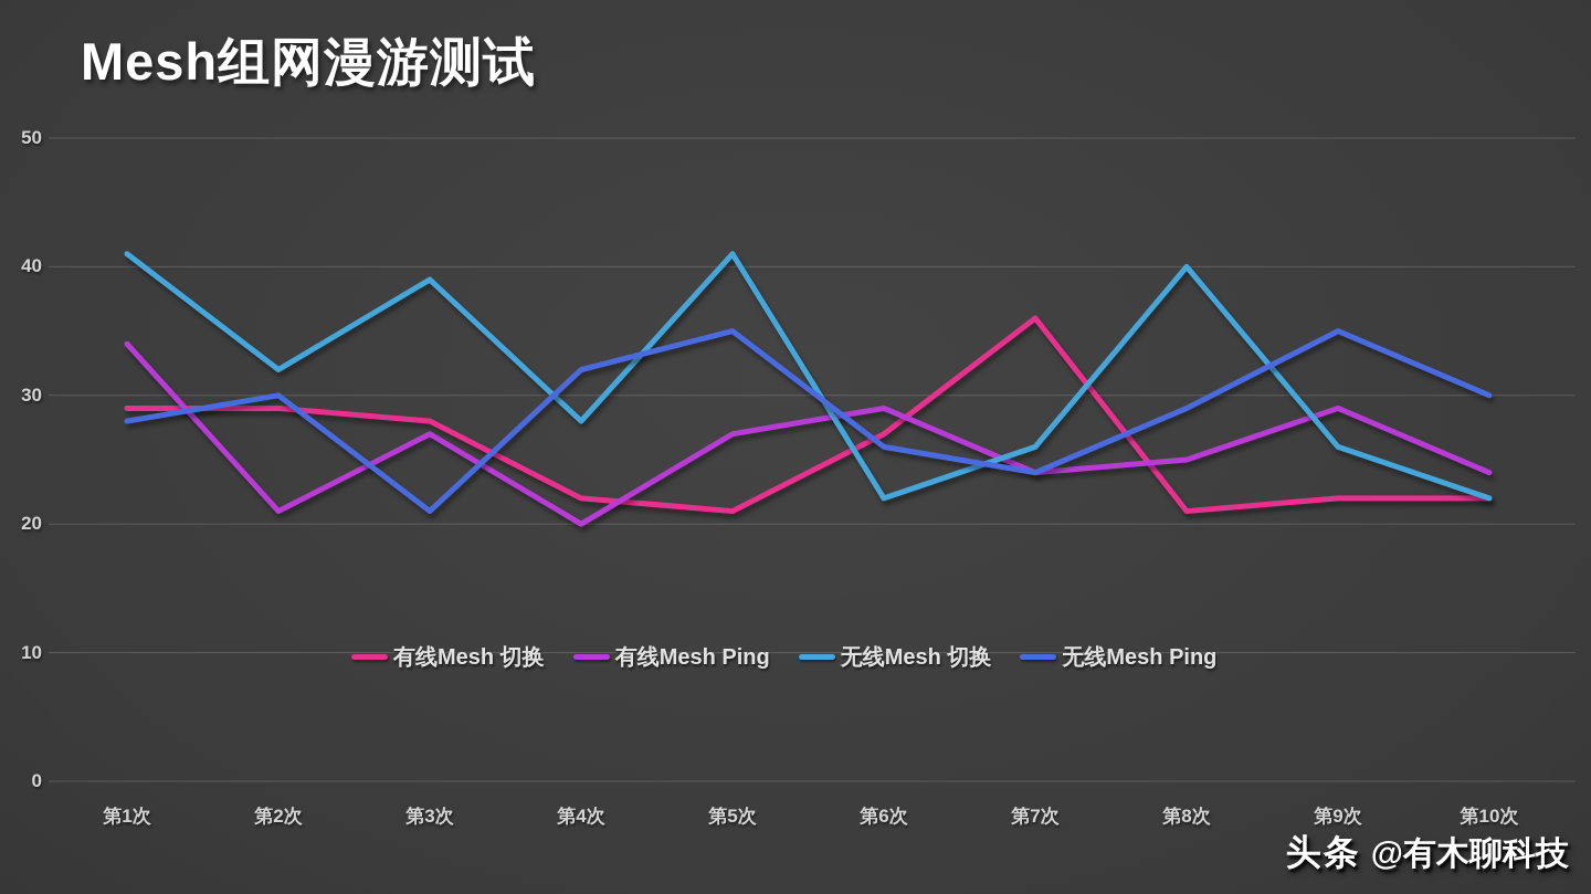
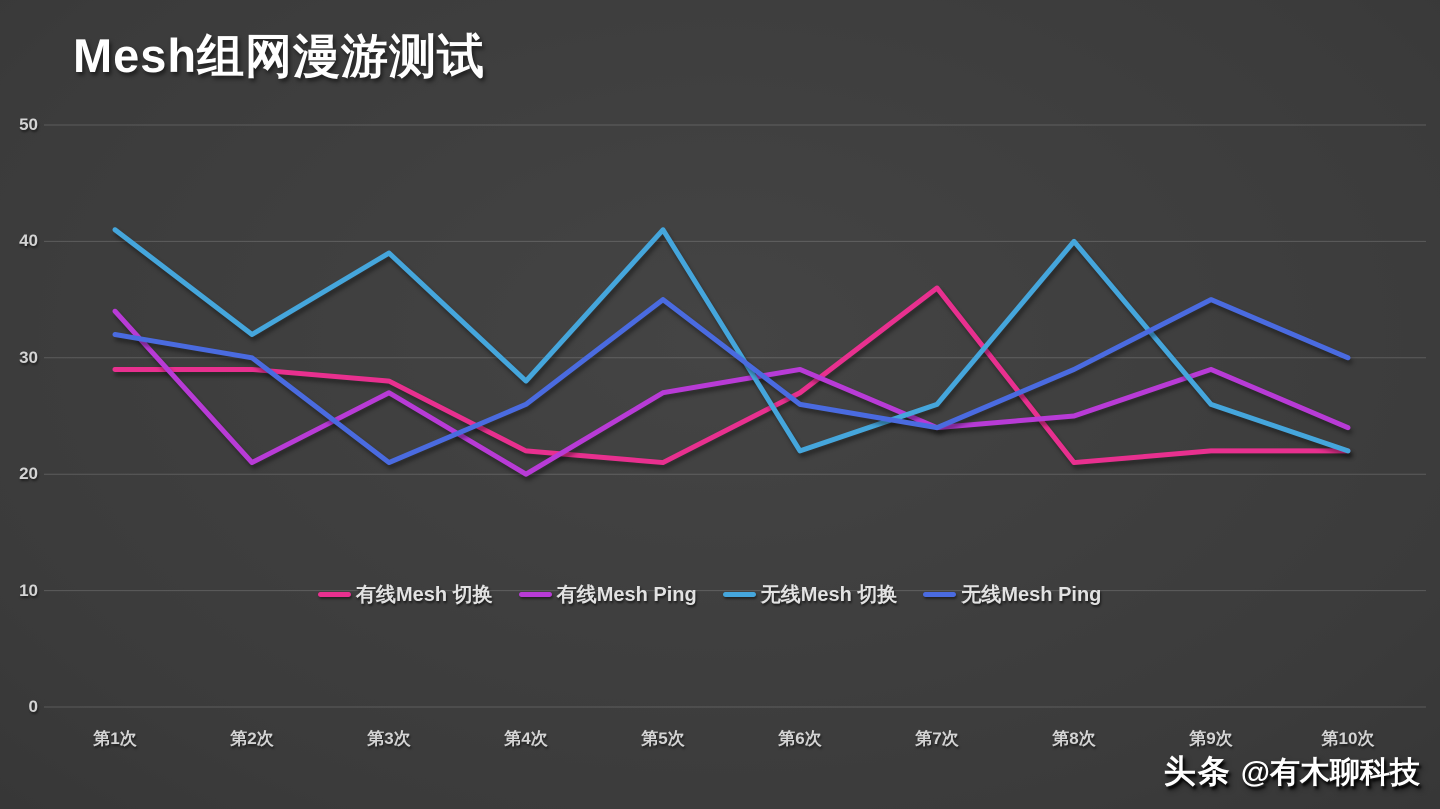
无线Mesh Ping/第1次: 28 -> 32
无线Mesh Ping/第4次: 32 -> 26
